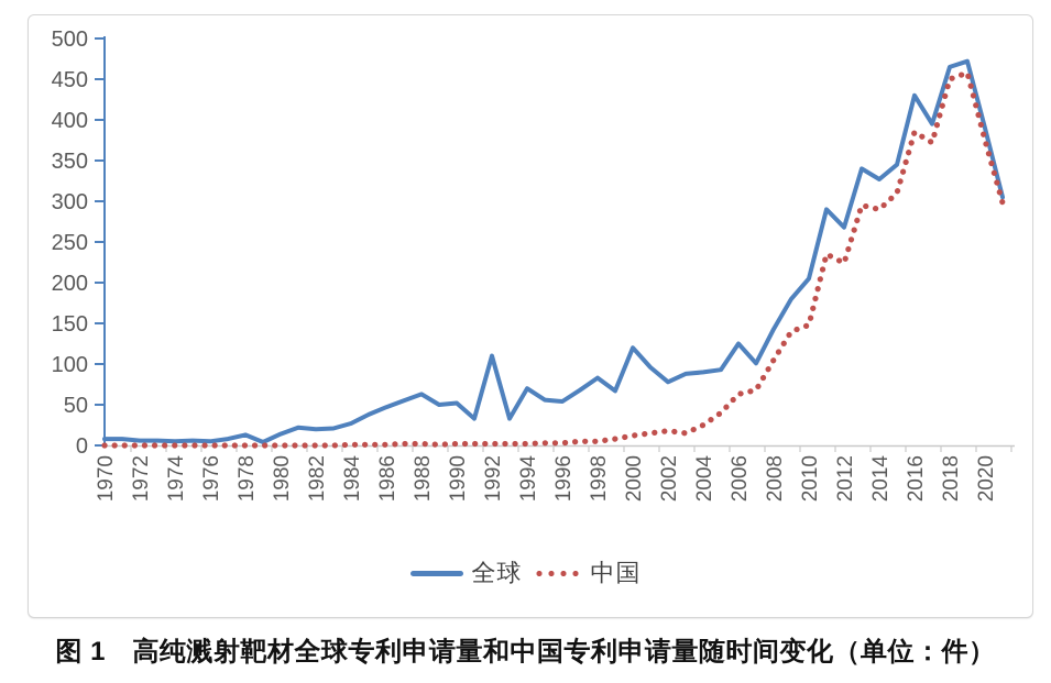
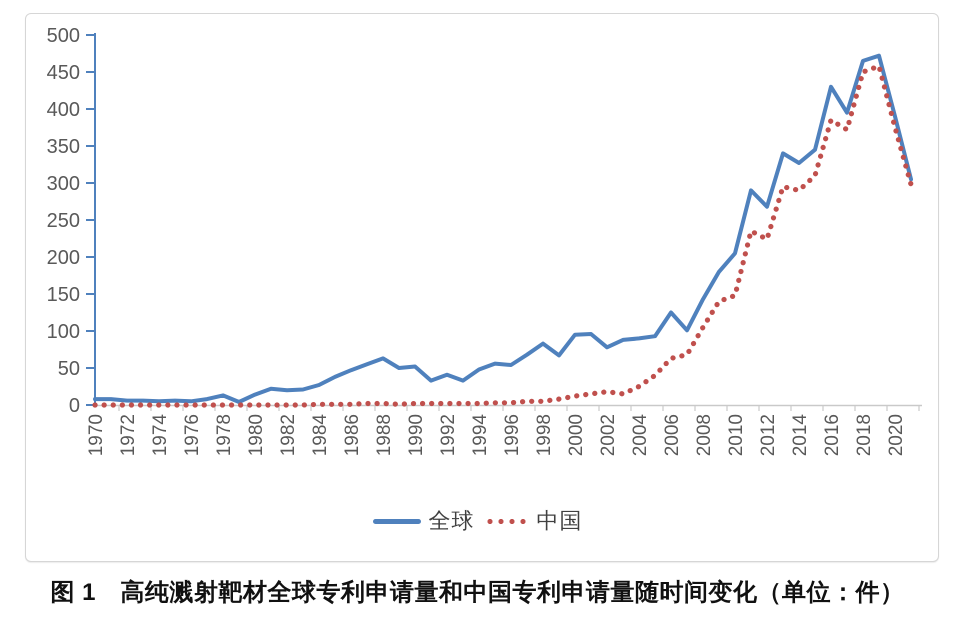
全球/1992: 110 -> 40
全球/1994: 70 -> 50
全球/2000: 120 -> 100
